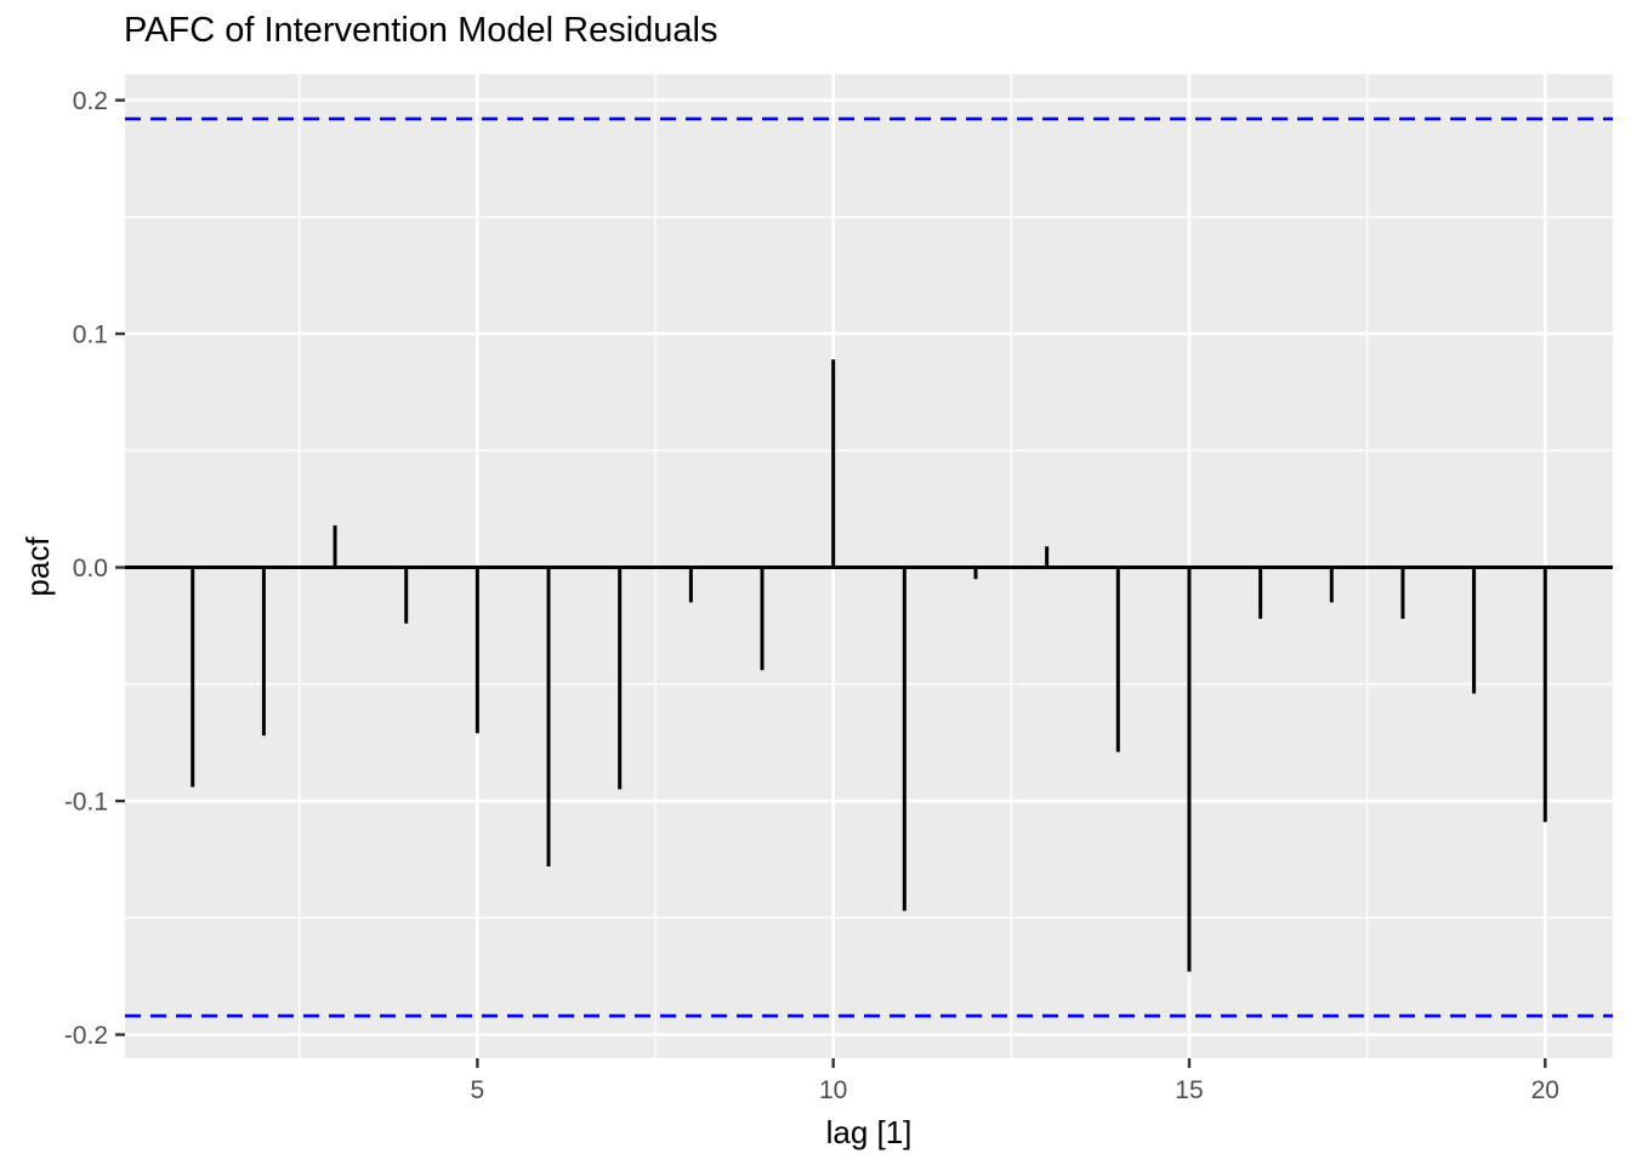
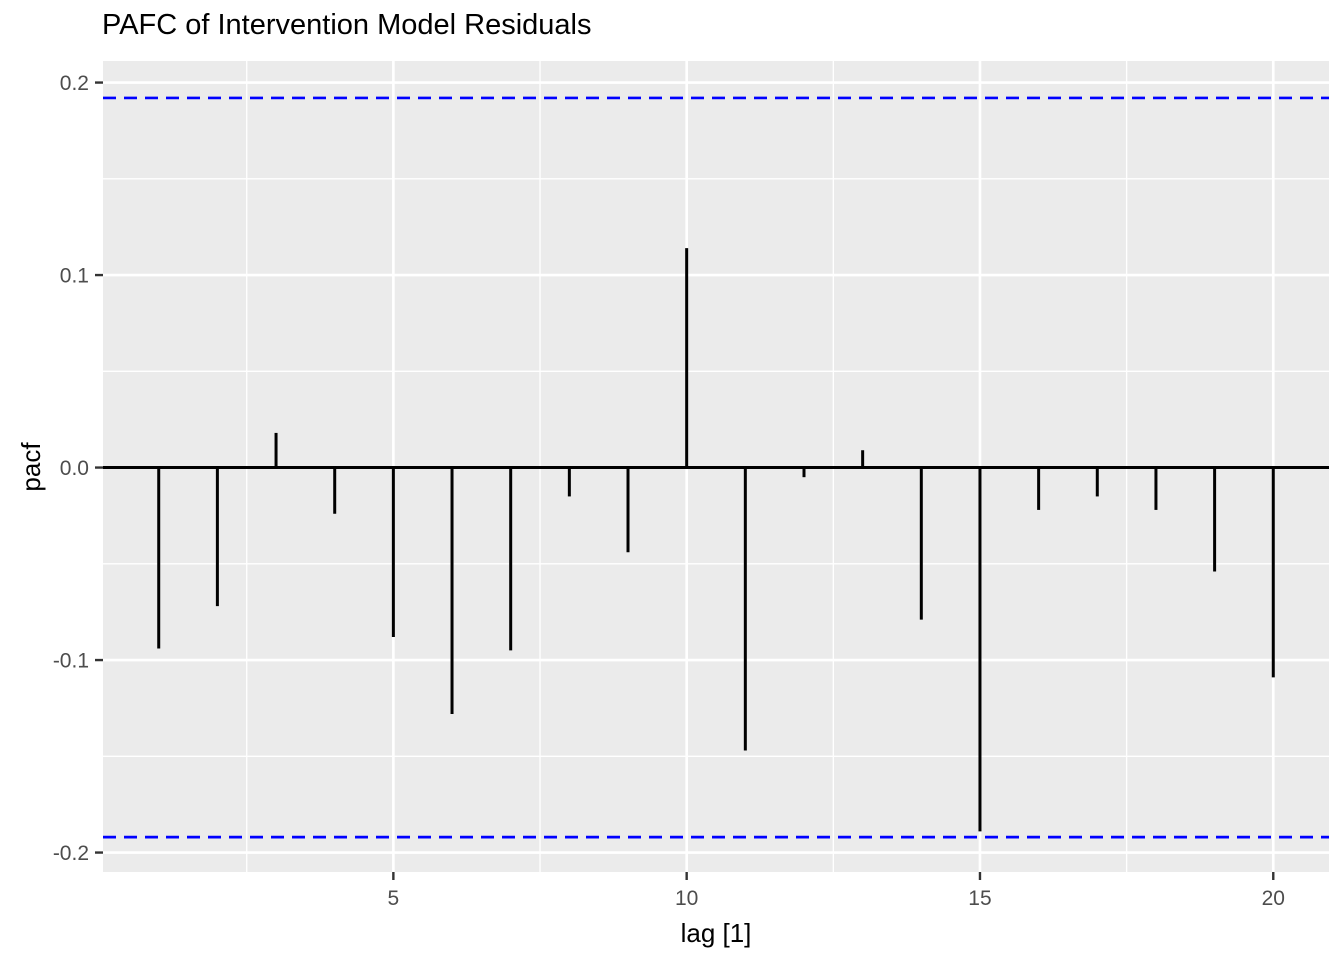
5: -0.071 -> -0.088
10: 0.089 -> 0.114
15: -0.173 -> -0.189
